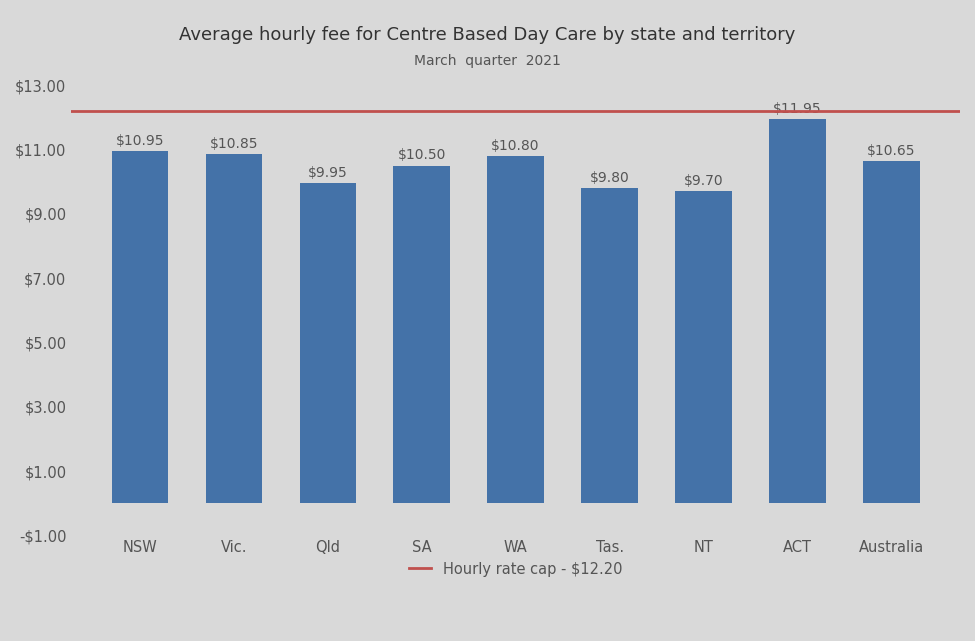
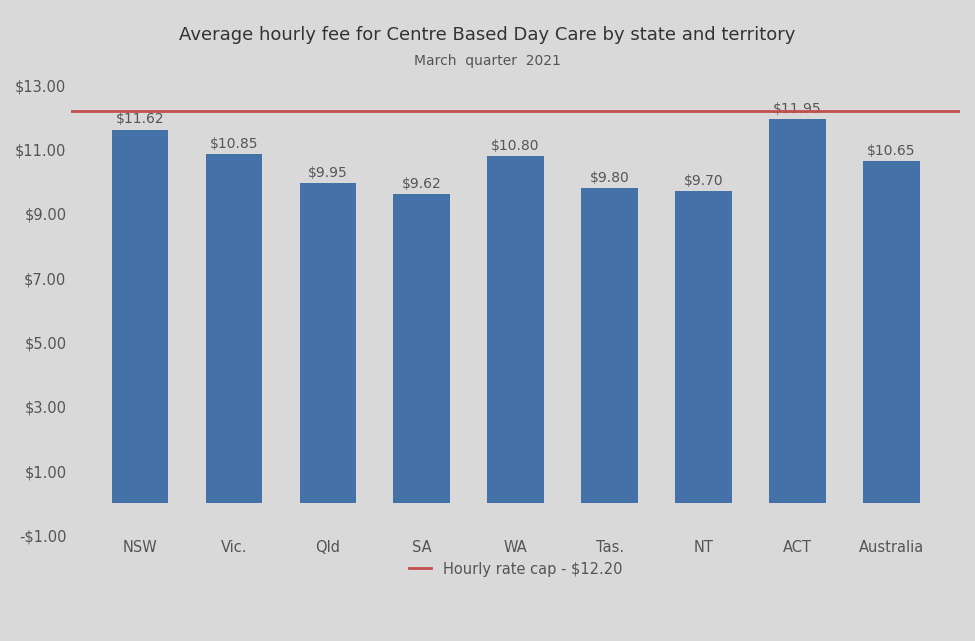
NSW: $10.95 -> $11.62
SA: $10.50 -> $9.62
